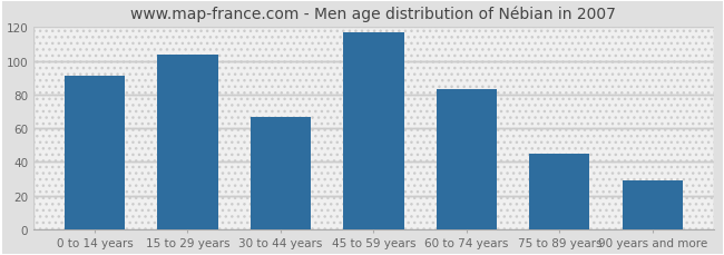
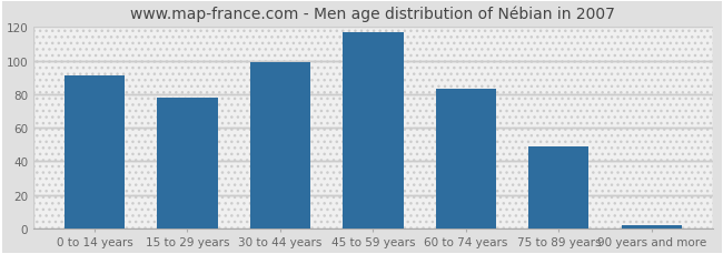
15 to 29 years: 104 -> 78
30 to 44 years: 67 -> 99
75 to 89 years: 45 -> 49
90 years and more: 29 -> 2
